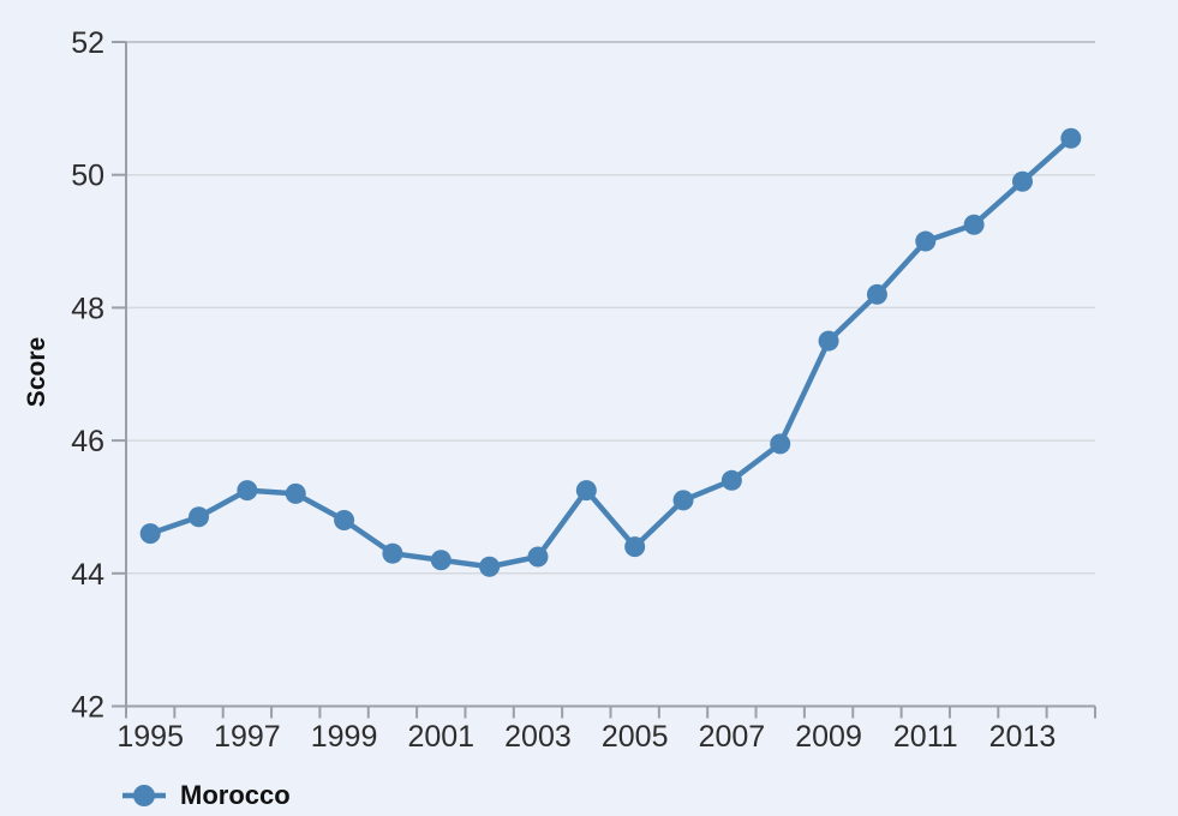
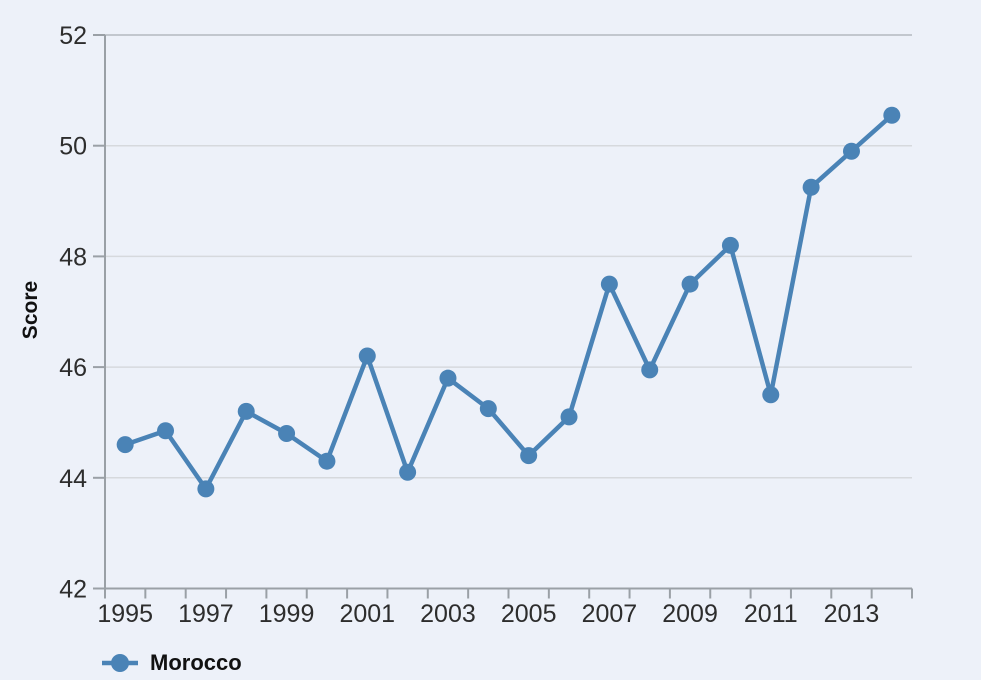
1997: 45.2 -> 43.8
2001: 44.2 -> 46.2
2003: 44.2 -> 45.8
2007: 45.4 -> 47.5
2011: 49.0 -> 45.5
